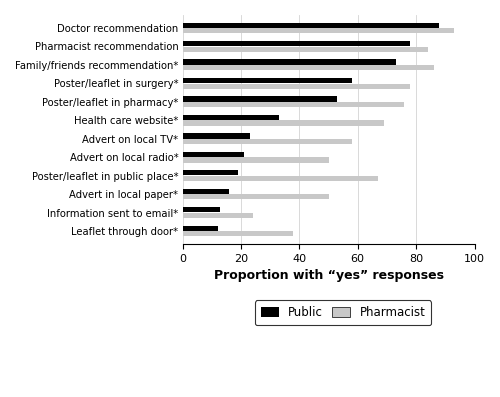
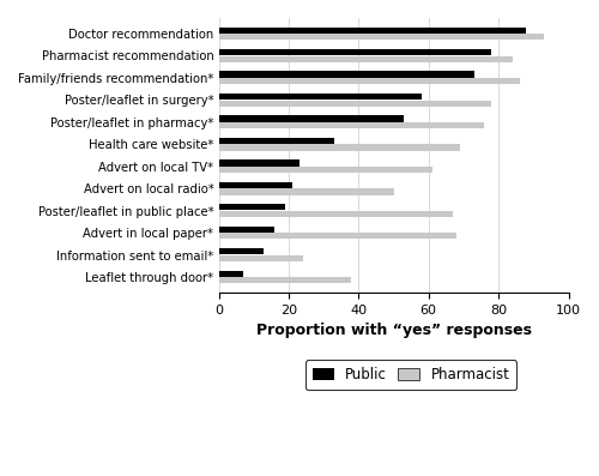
Pharmacist/Advert on local TV*: 58 -> 61
Pharmacist/Advert in local paper*: 50 -> 68
Public/Leaflet through door*: 12 -> 7
